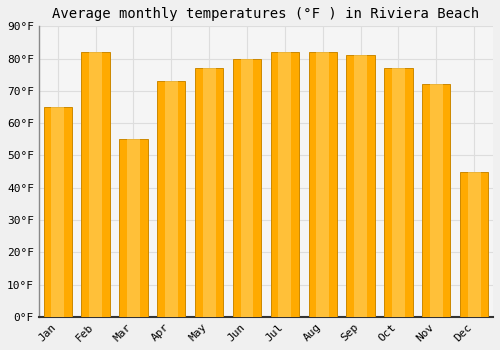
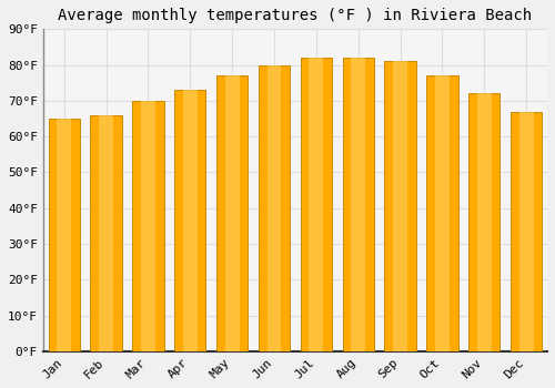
Feb: 82°F -> 66°F
Mar: 55°F -> 70°F
Dec: 45°F -> 67°F
